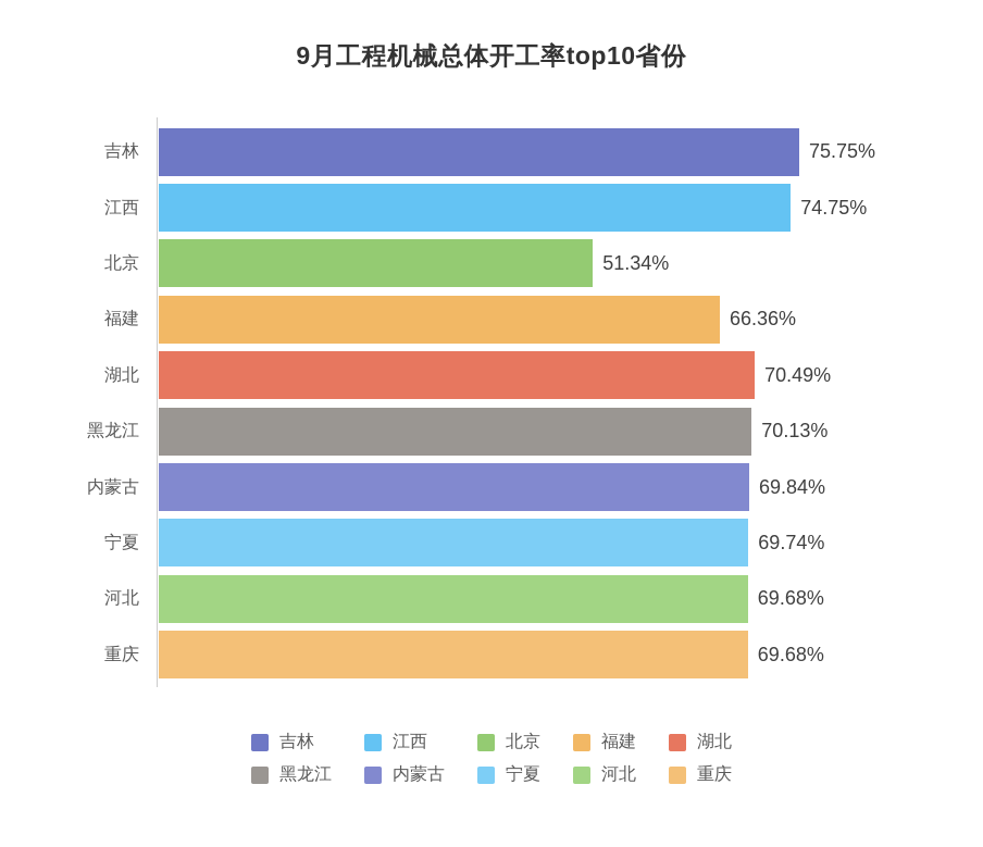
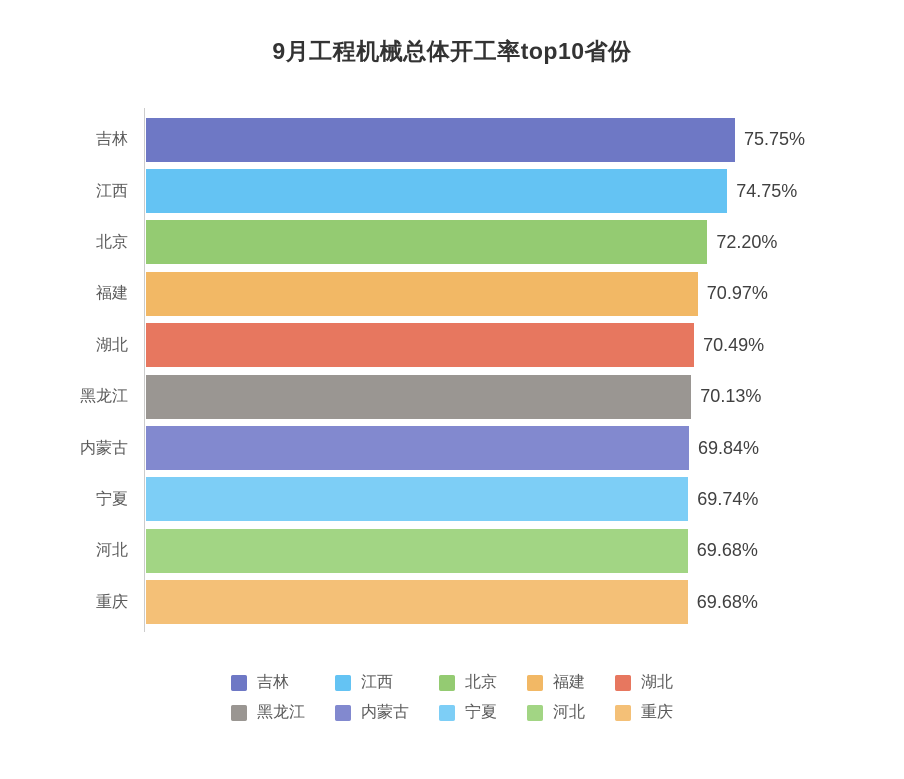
北京: 51.34% -> 72.20%
福建: 66.36% -> 70.97%
